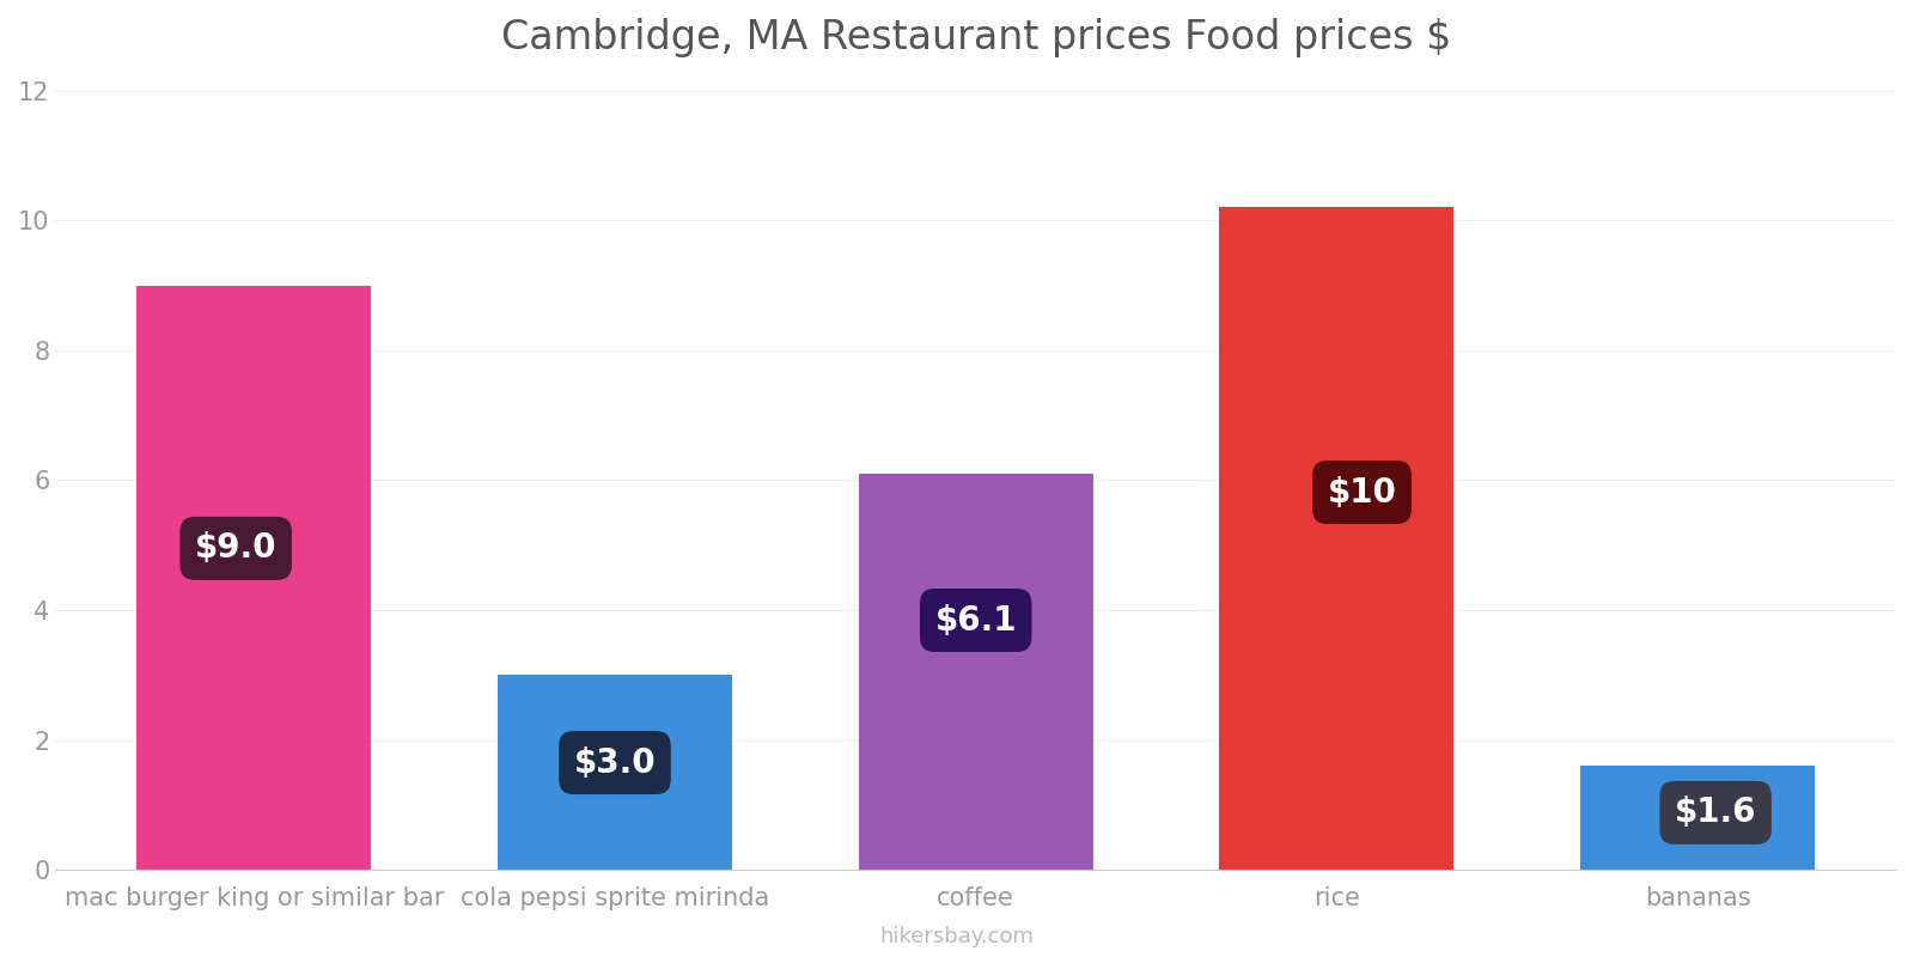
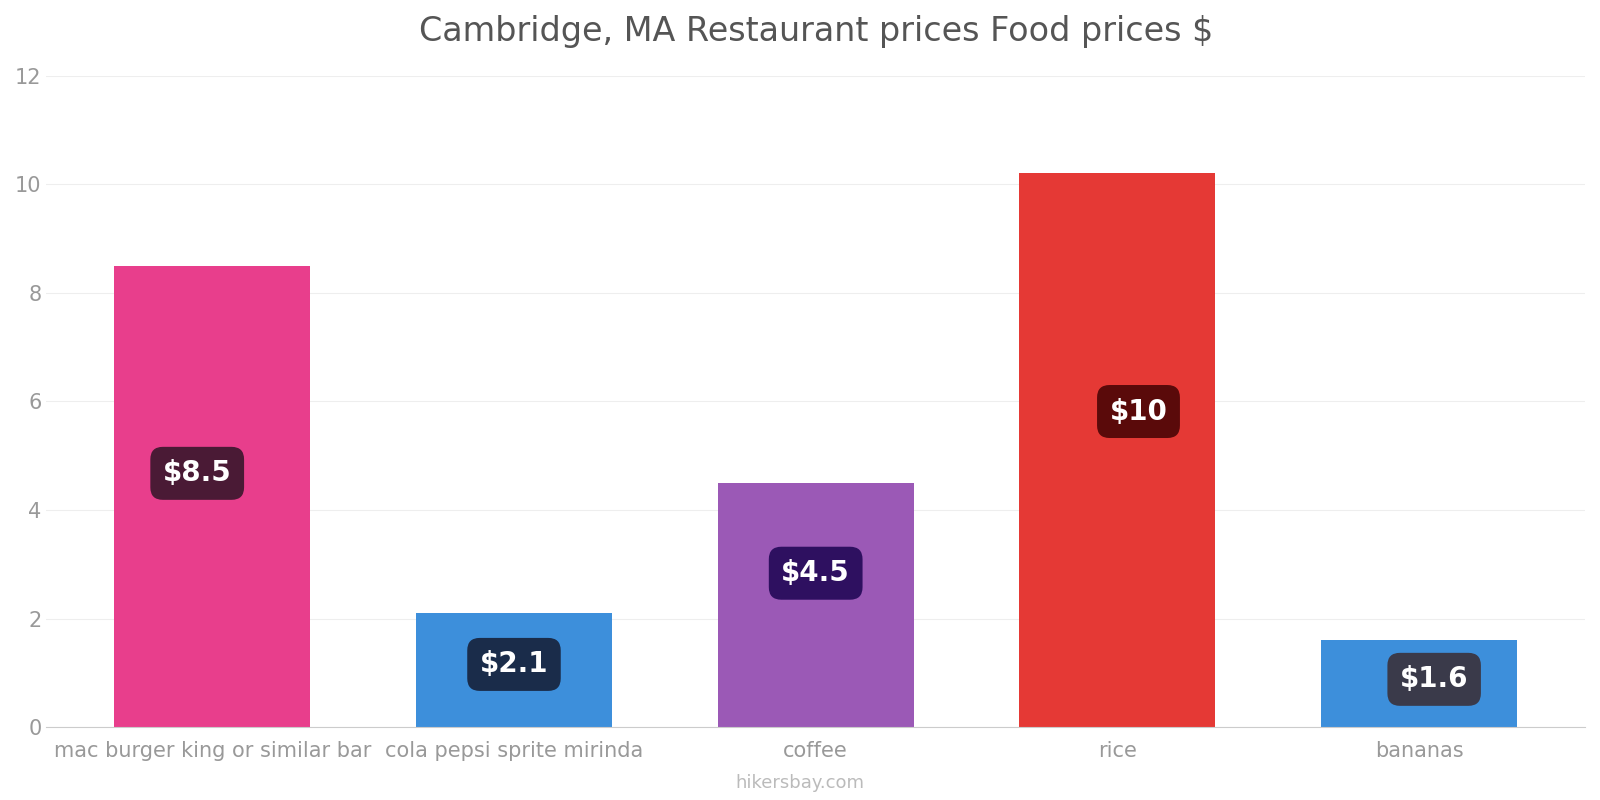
mac burger king or similar bar: $9.0 -> $8.5
cola pepsi sprite mirinda: $3.0 -> $2.1
coffee: $6.1 -> $4.5
